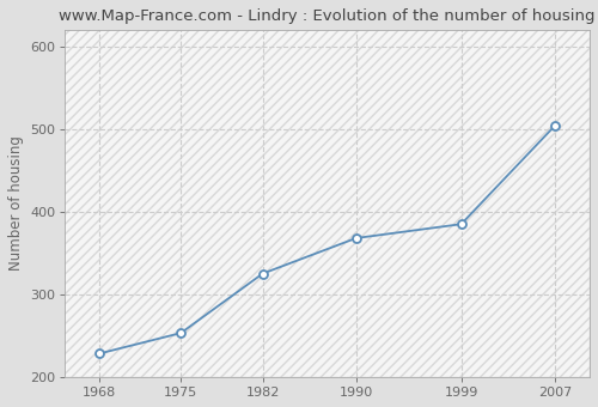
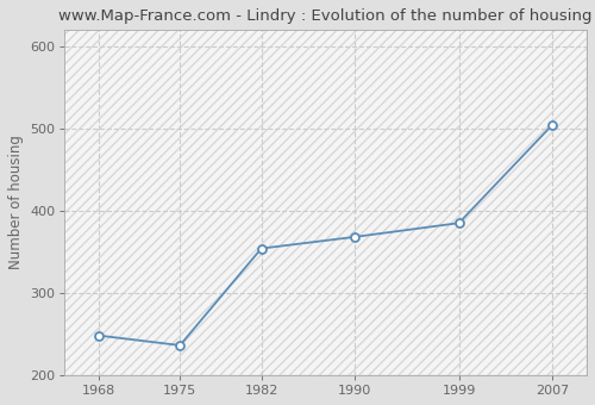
1968: 228 -> 248
1975: 253 -> 236
1982: 325 -> 354
